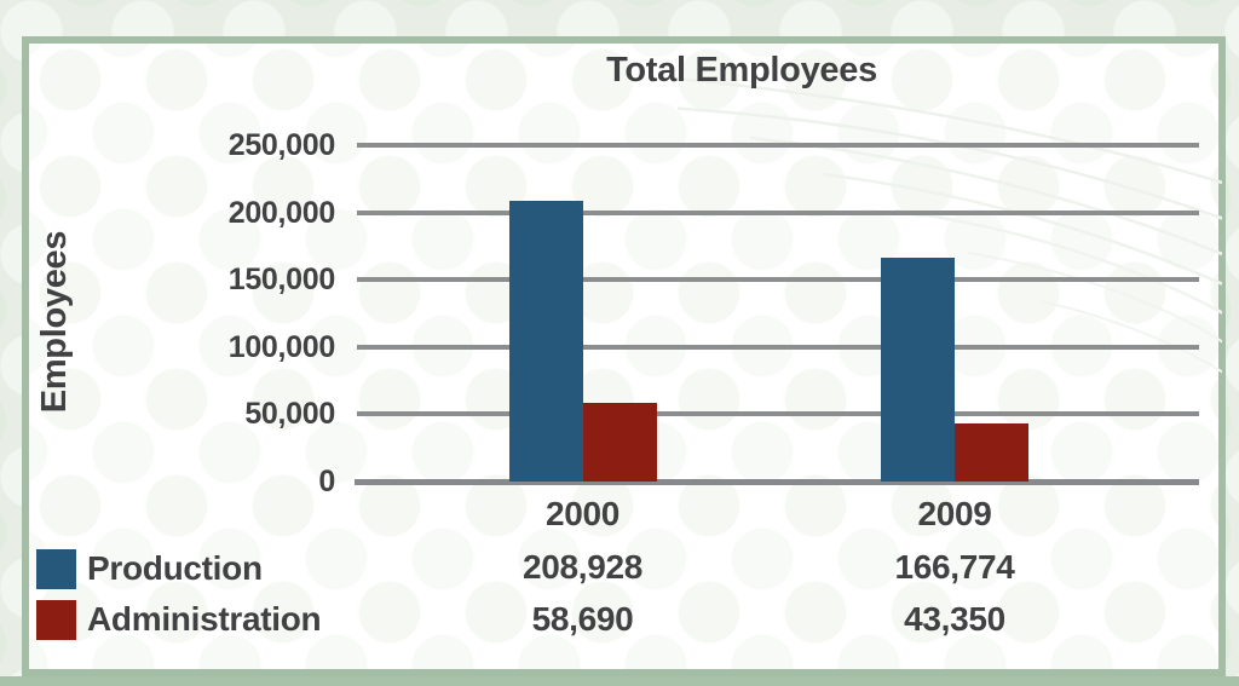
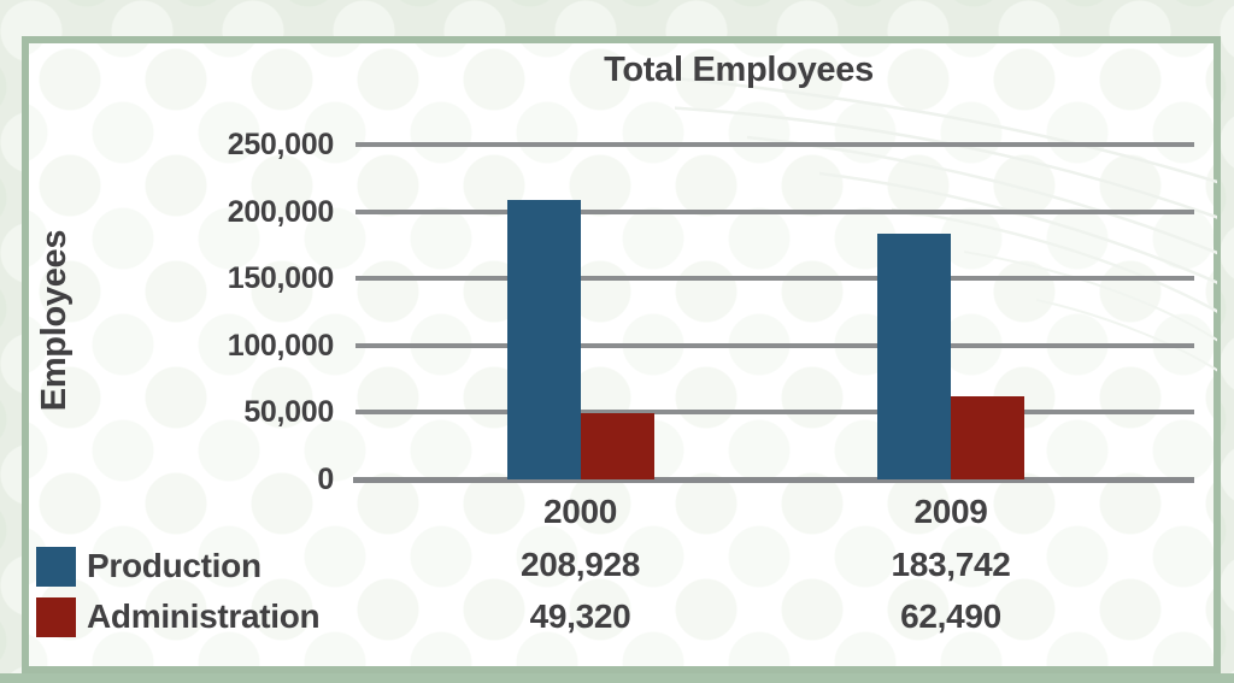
Administration/2000: 58,690 -> 49,320
Production/2009: 166,774 -> 183,742
Administration/2009: 43,350 -> 62,490
